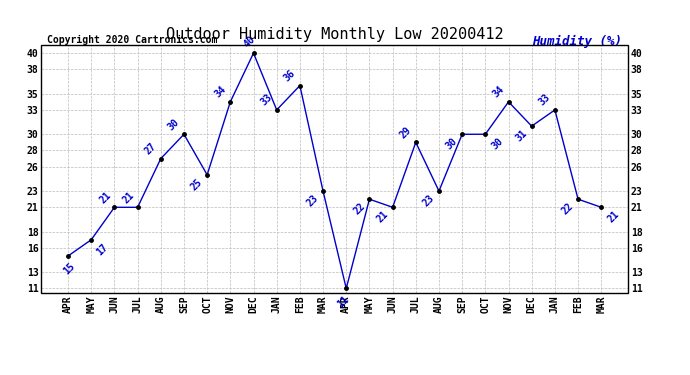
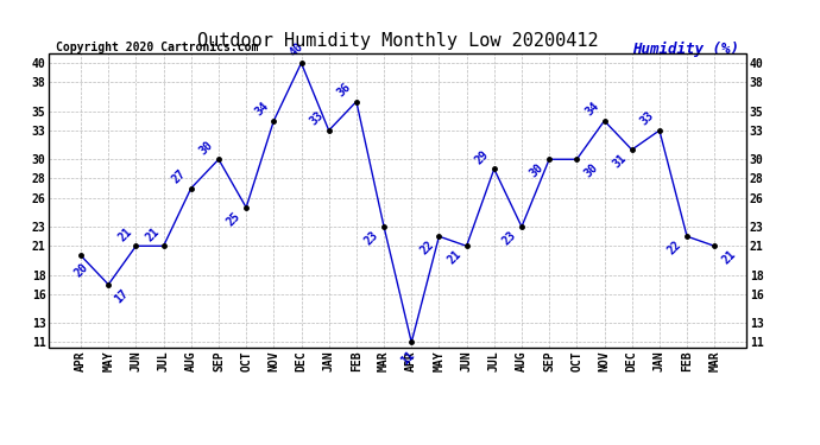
APR: 15 -> 20
